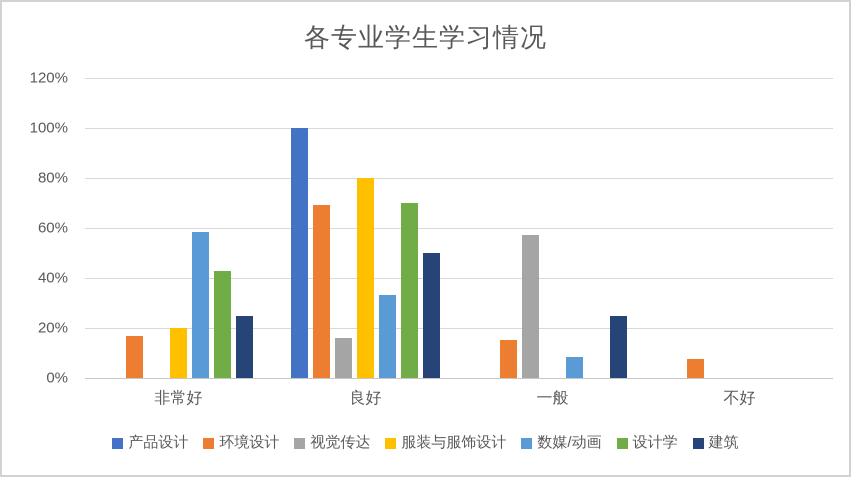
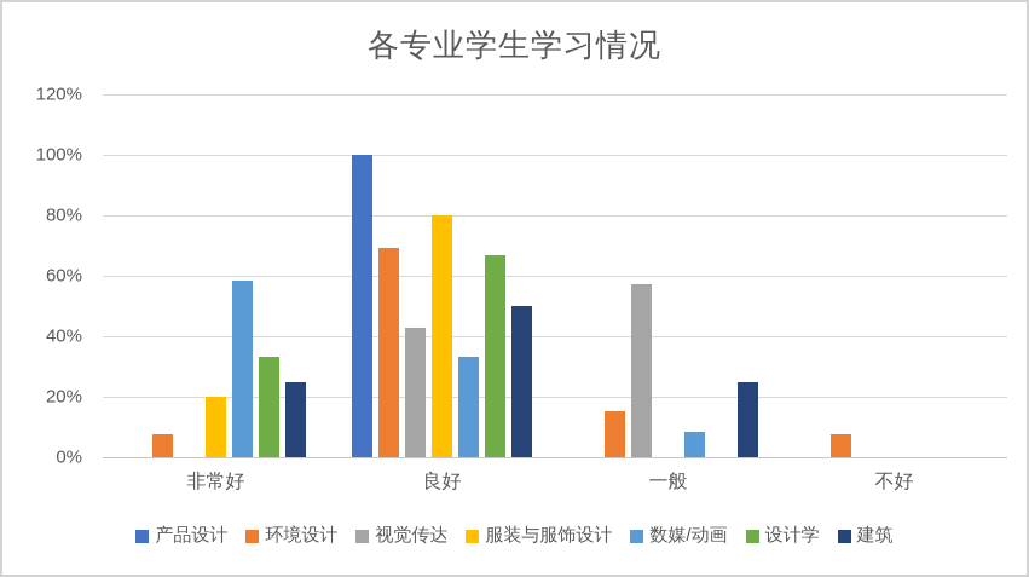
环境设计/非常好: 17% -> 8%
设计学/非常好: 43% -> 33%
视觉传达/良好: 16% -> 43%
设计学/良好: 70% -> 67%
